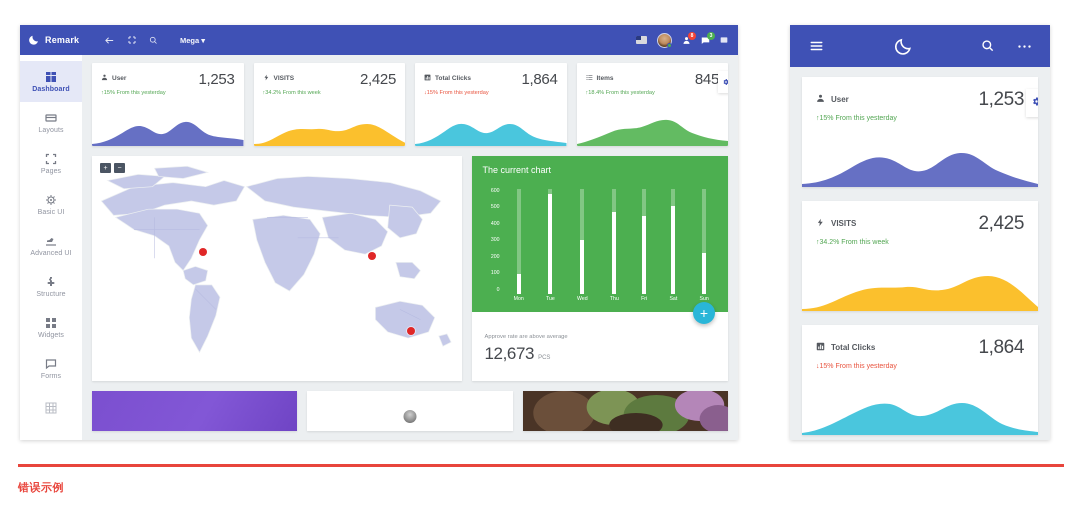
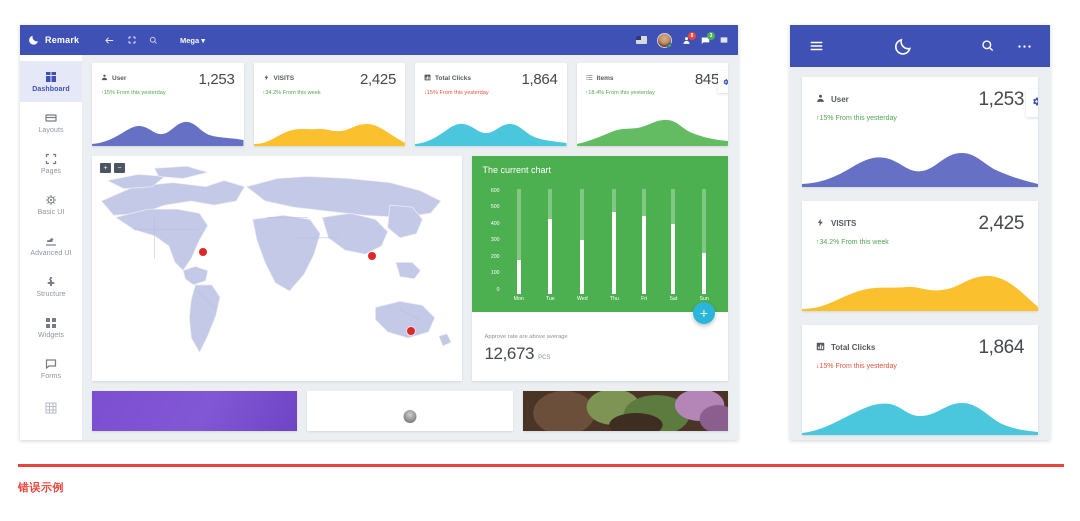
Mon: 110 -> 200
Tue: 570 -> 420
Sat: 500 -> 400
